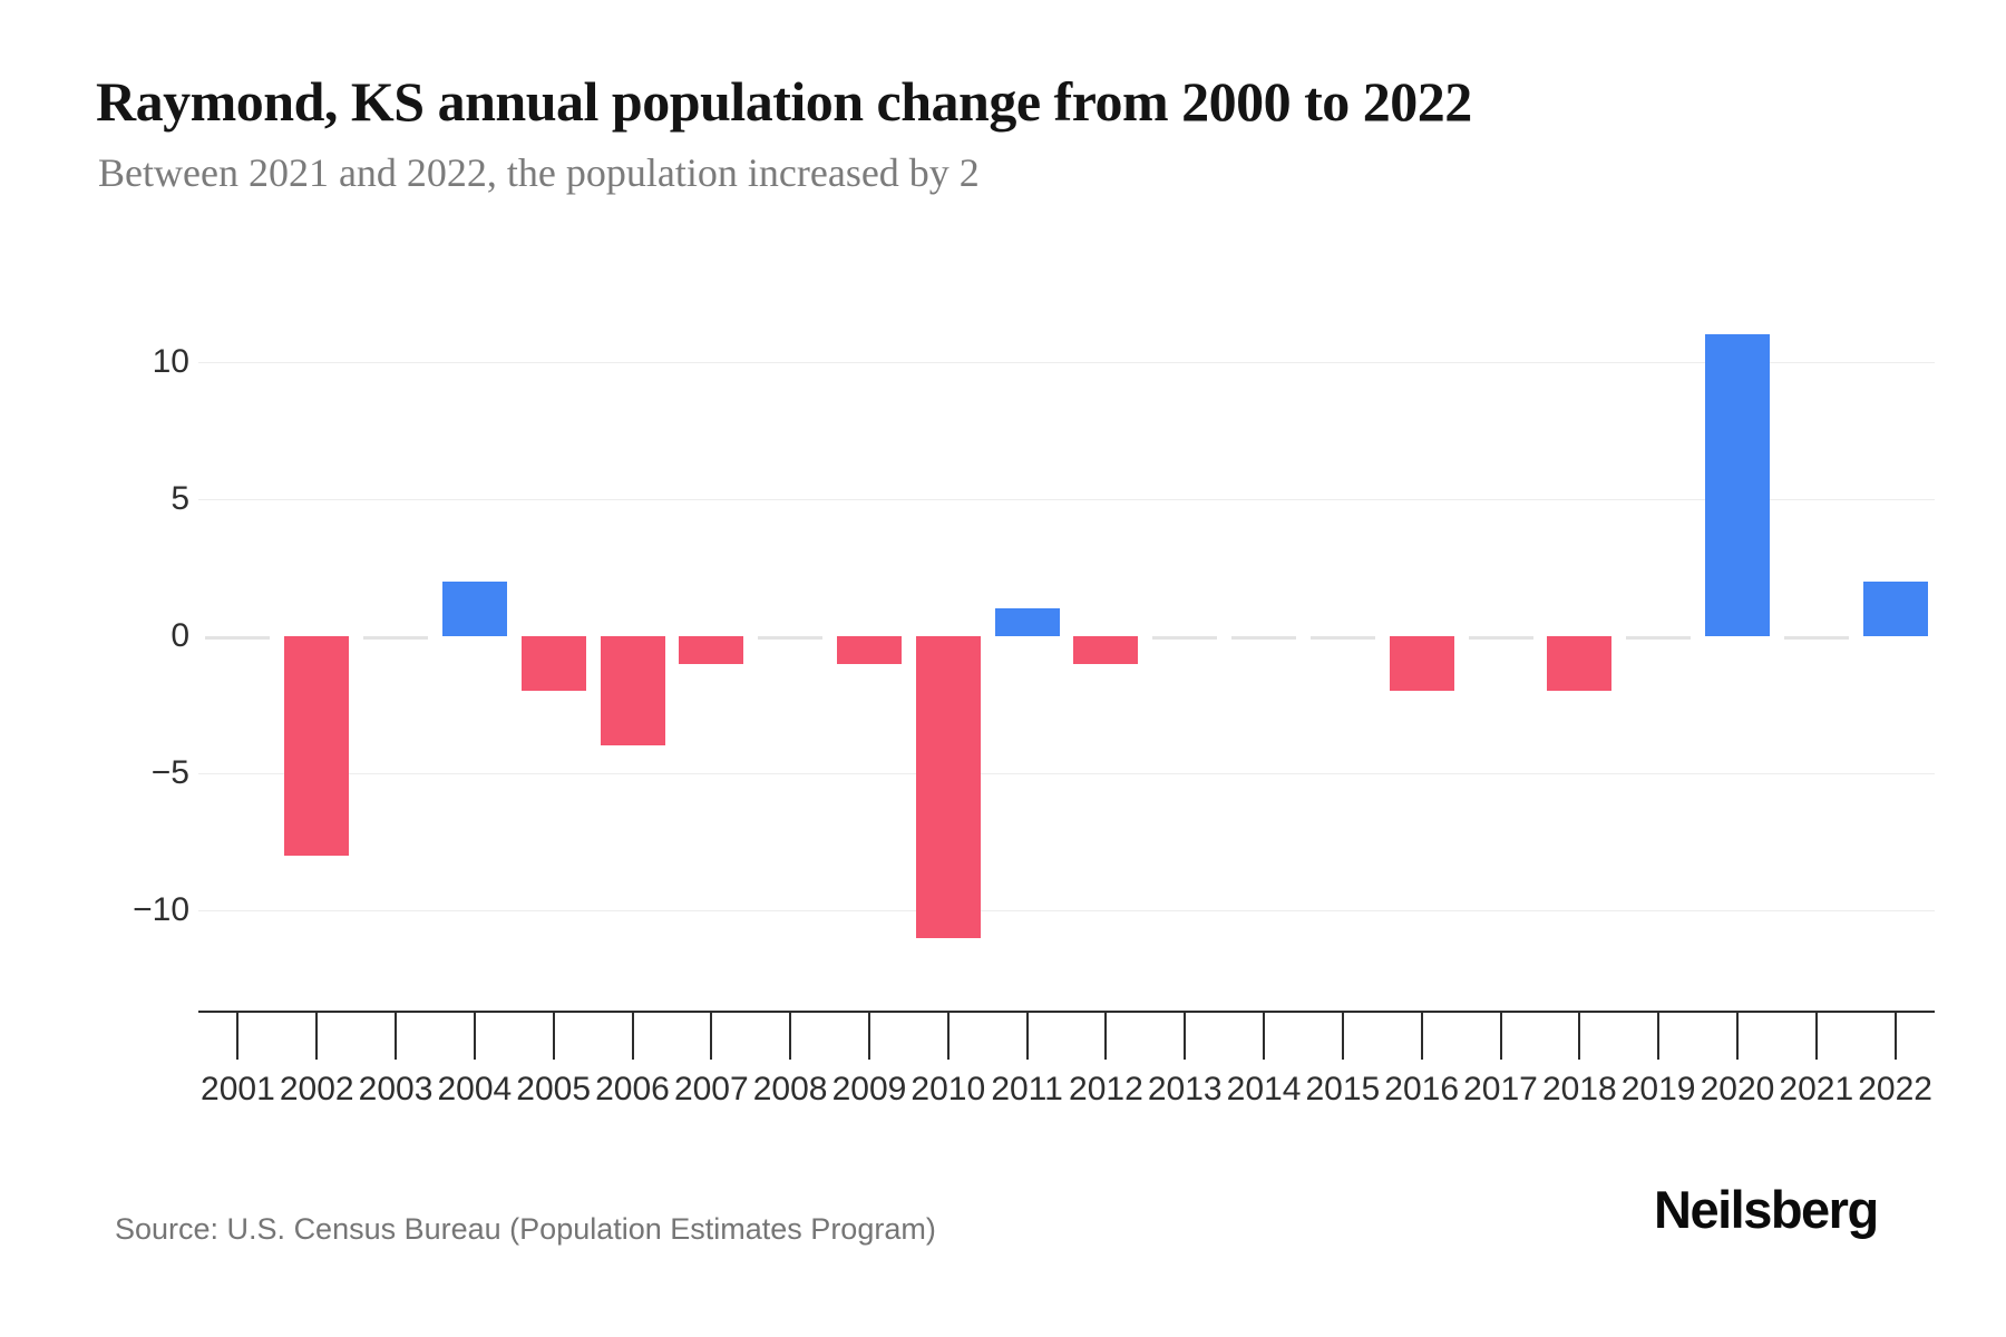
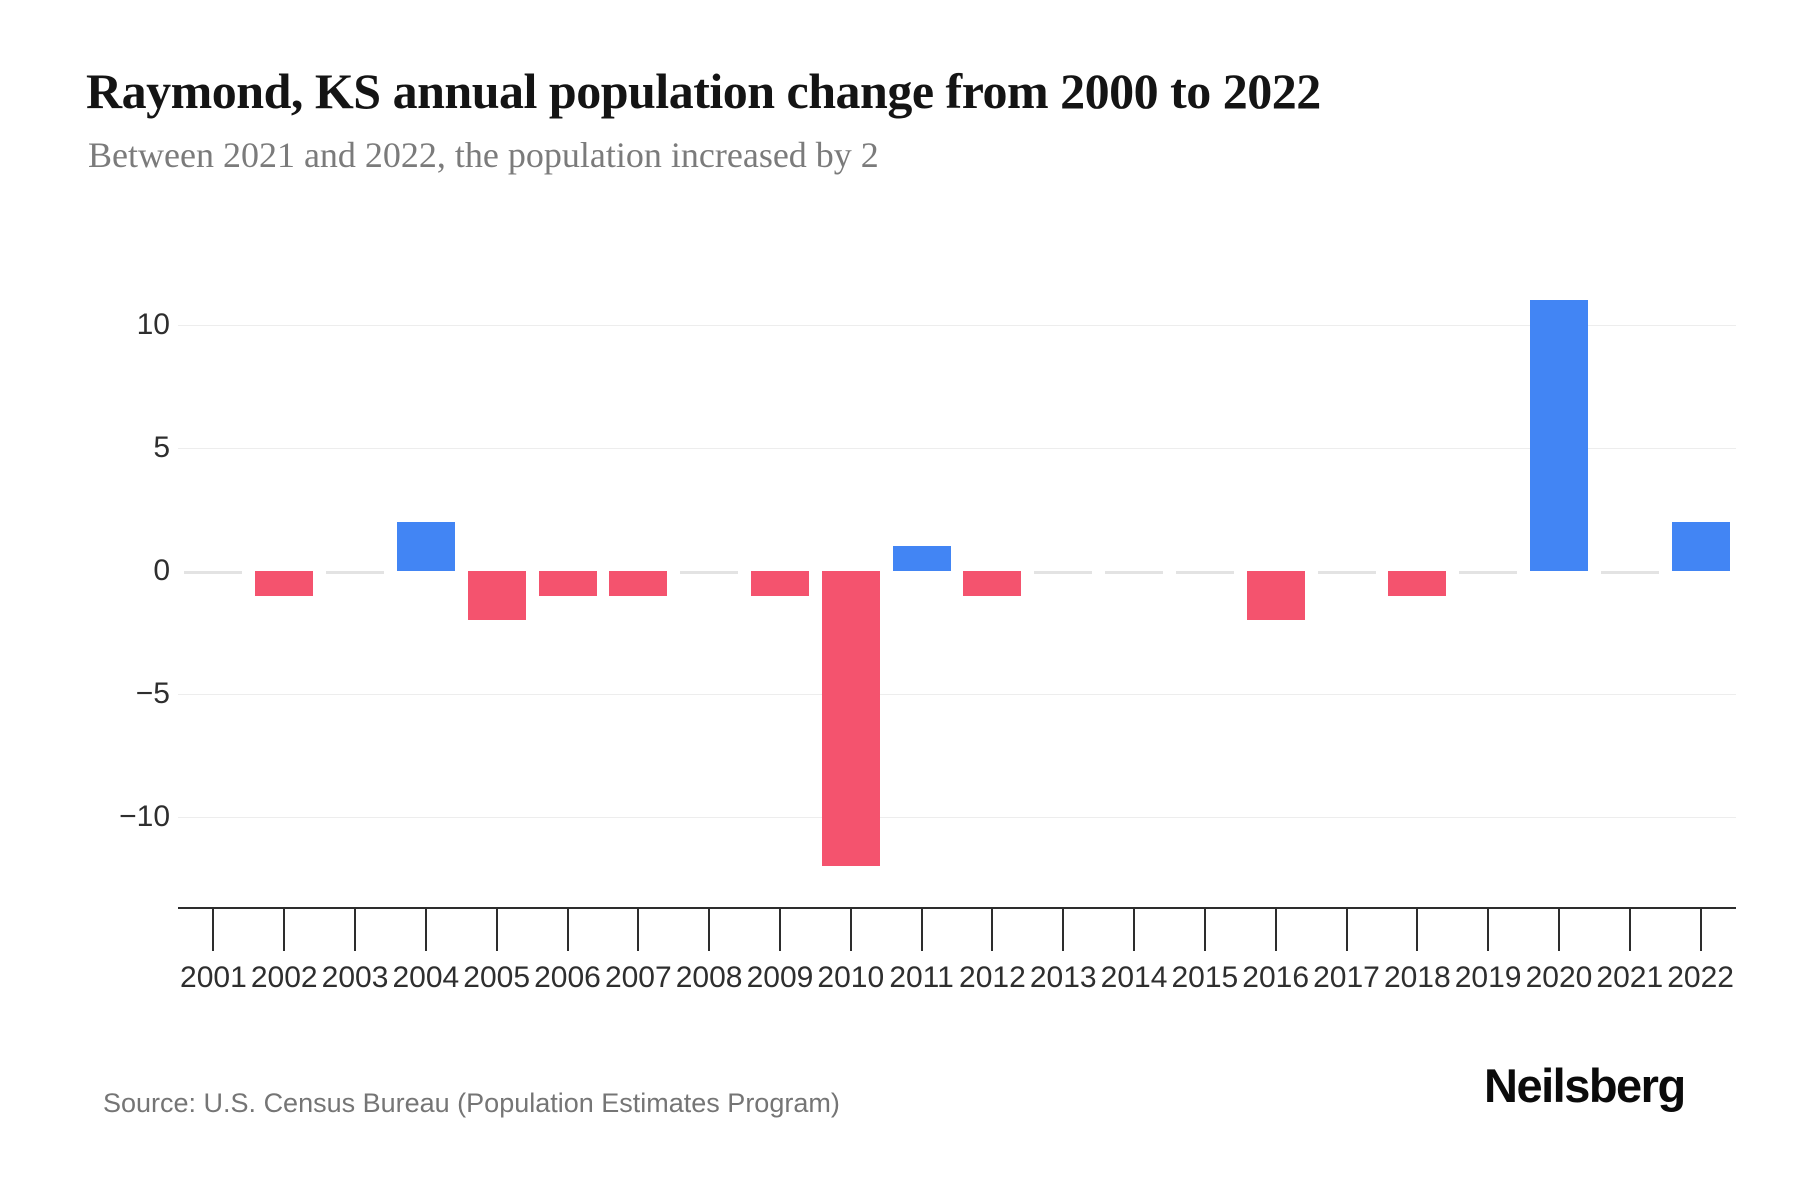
2002: -8 -> -1
2006: -4 -> -1
2010: -11 -> -12
2018: -2 -> -1
